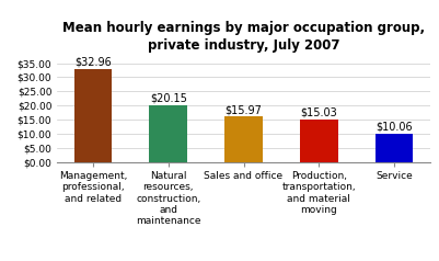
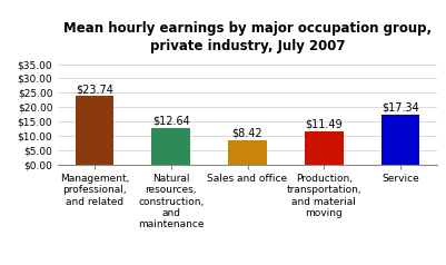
Management, professional, and related: $32.96 -> $23.74
Natural resources, construction, and maintenance: $20.15 -> $12.64
Sales and office: $15.97 -> $8.42
Production, transportation, and material moving: $15.03 -> $11.49
Service: $10.06 -> $17.34
